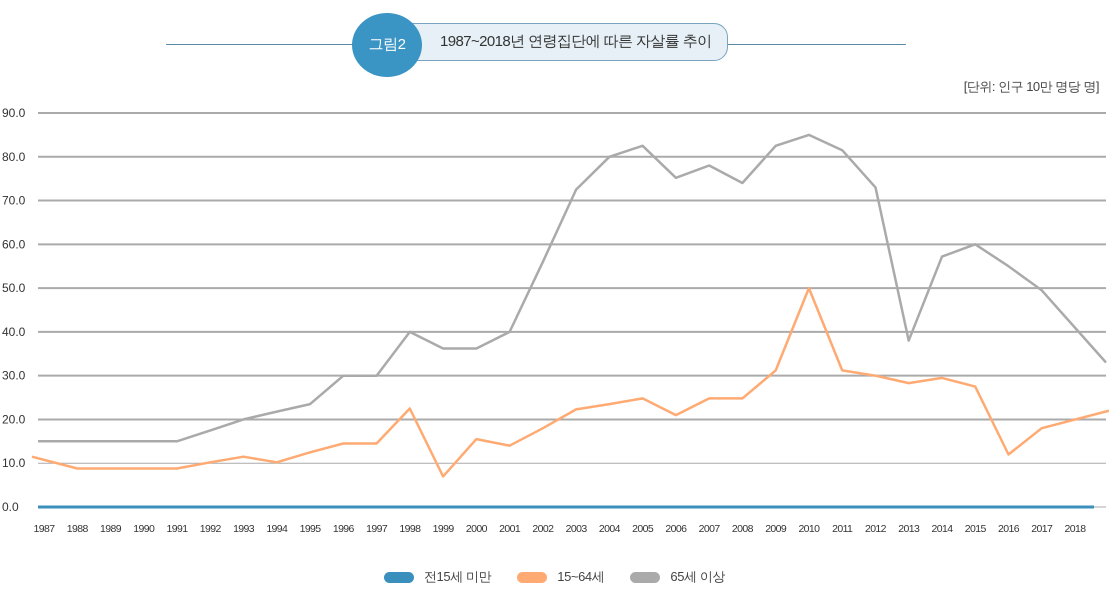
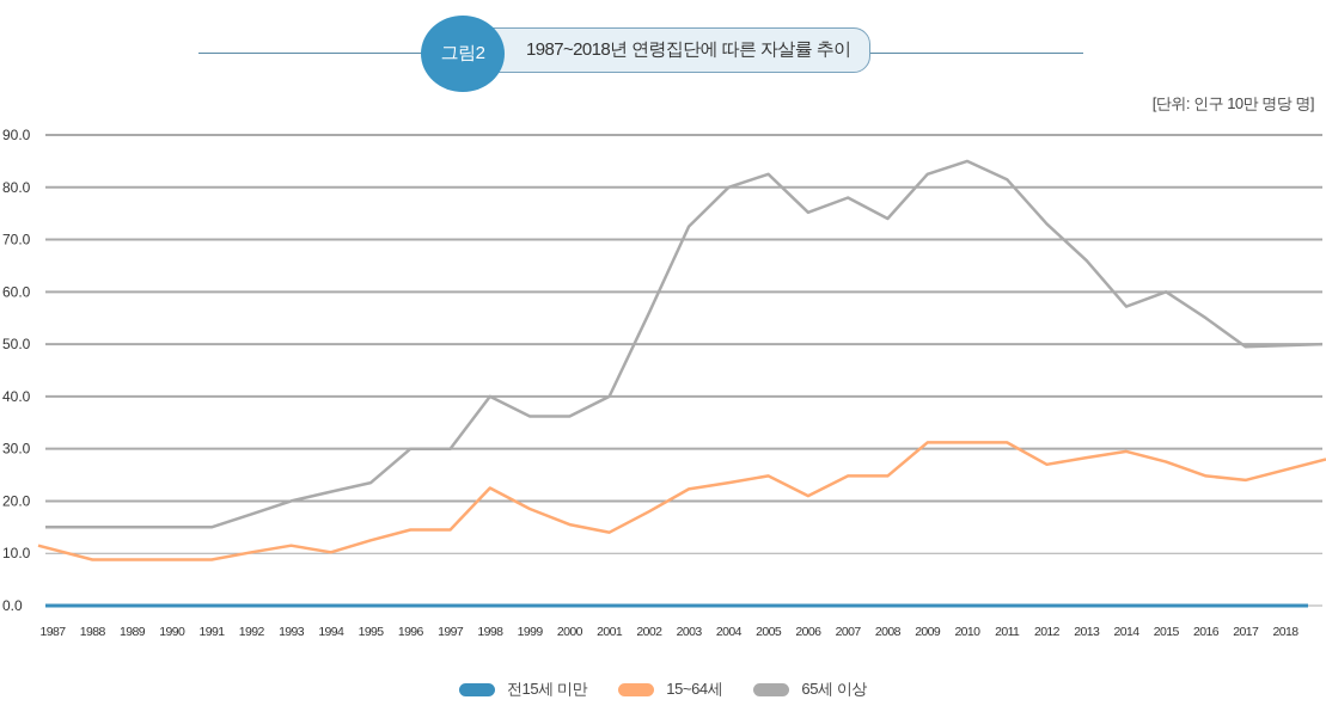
15~64세/1999: 7 -> 18
15~64세/2010: 50 -> 31
15~64세/2012: 30 -> 27
65세 이상/2013: 38 -> 66
15~64세/2016: 12 -> 25
15~64세/2017: 18 -> 24
15~64세/2018: 22 -> 28
65세 이상/2018: 33 -> 50
